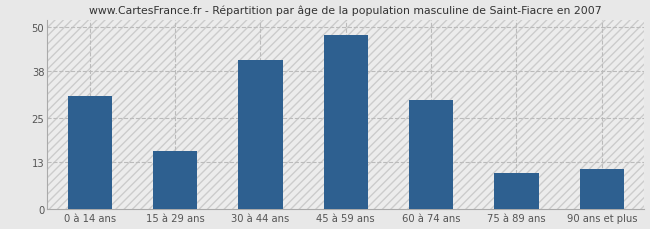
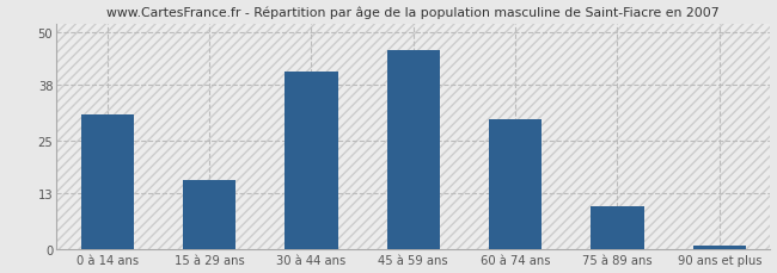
45 à 59 ans: 48 -> 46
90 ans et plus: 11 -> 1
